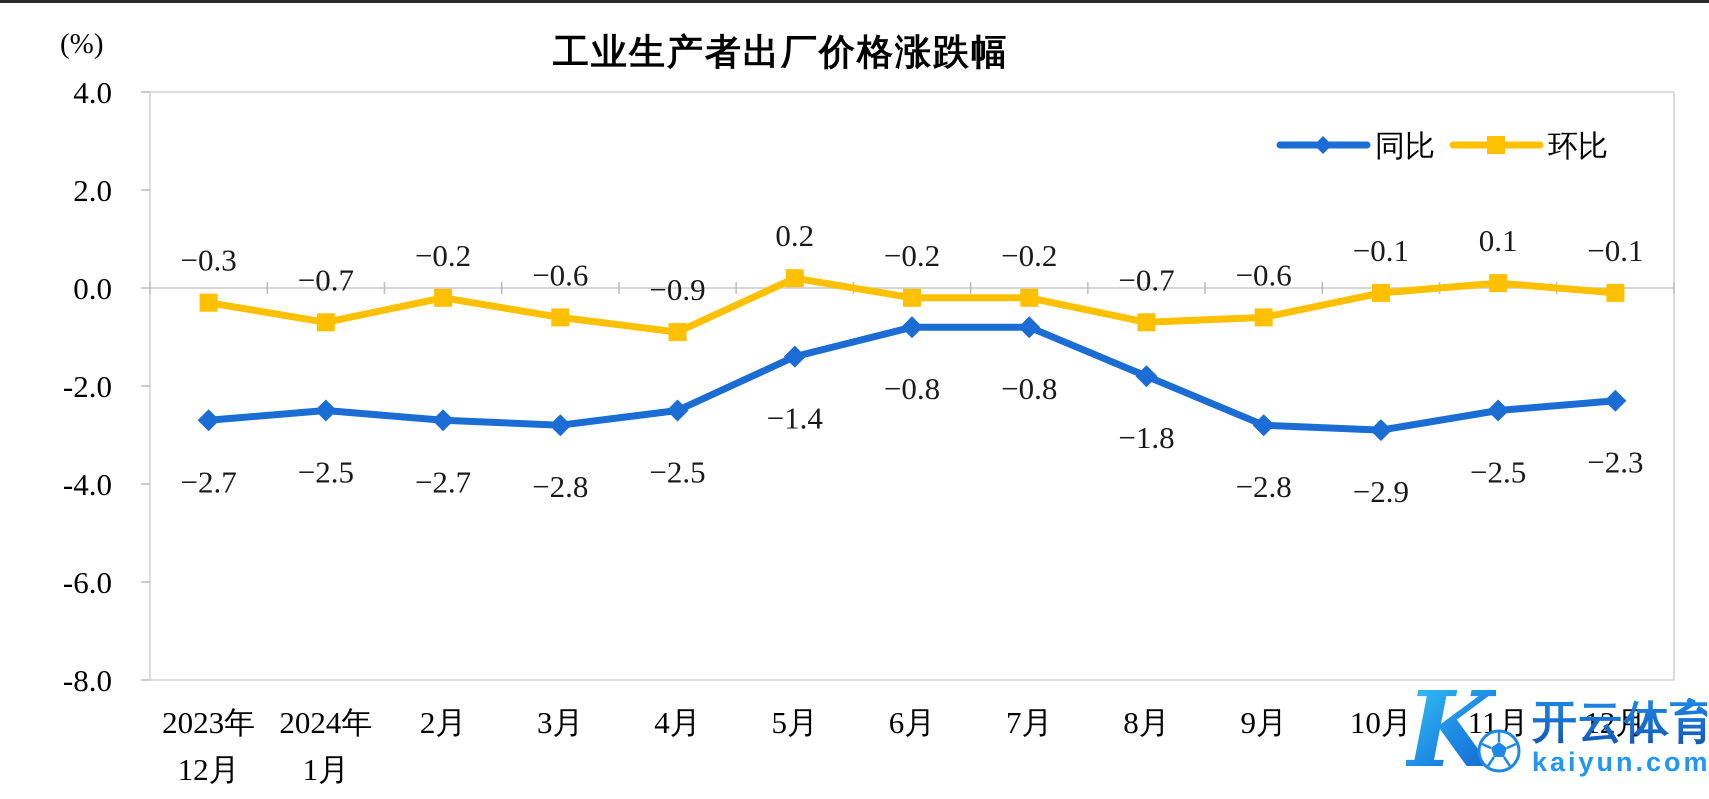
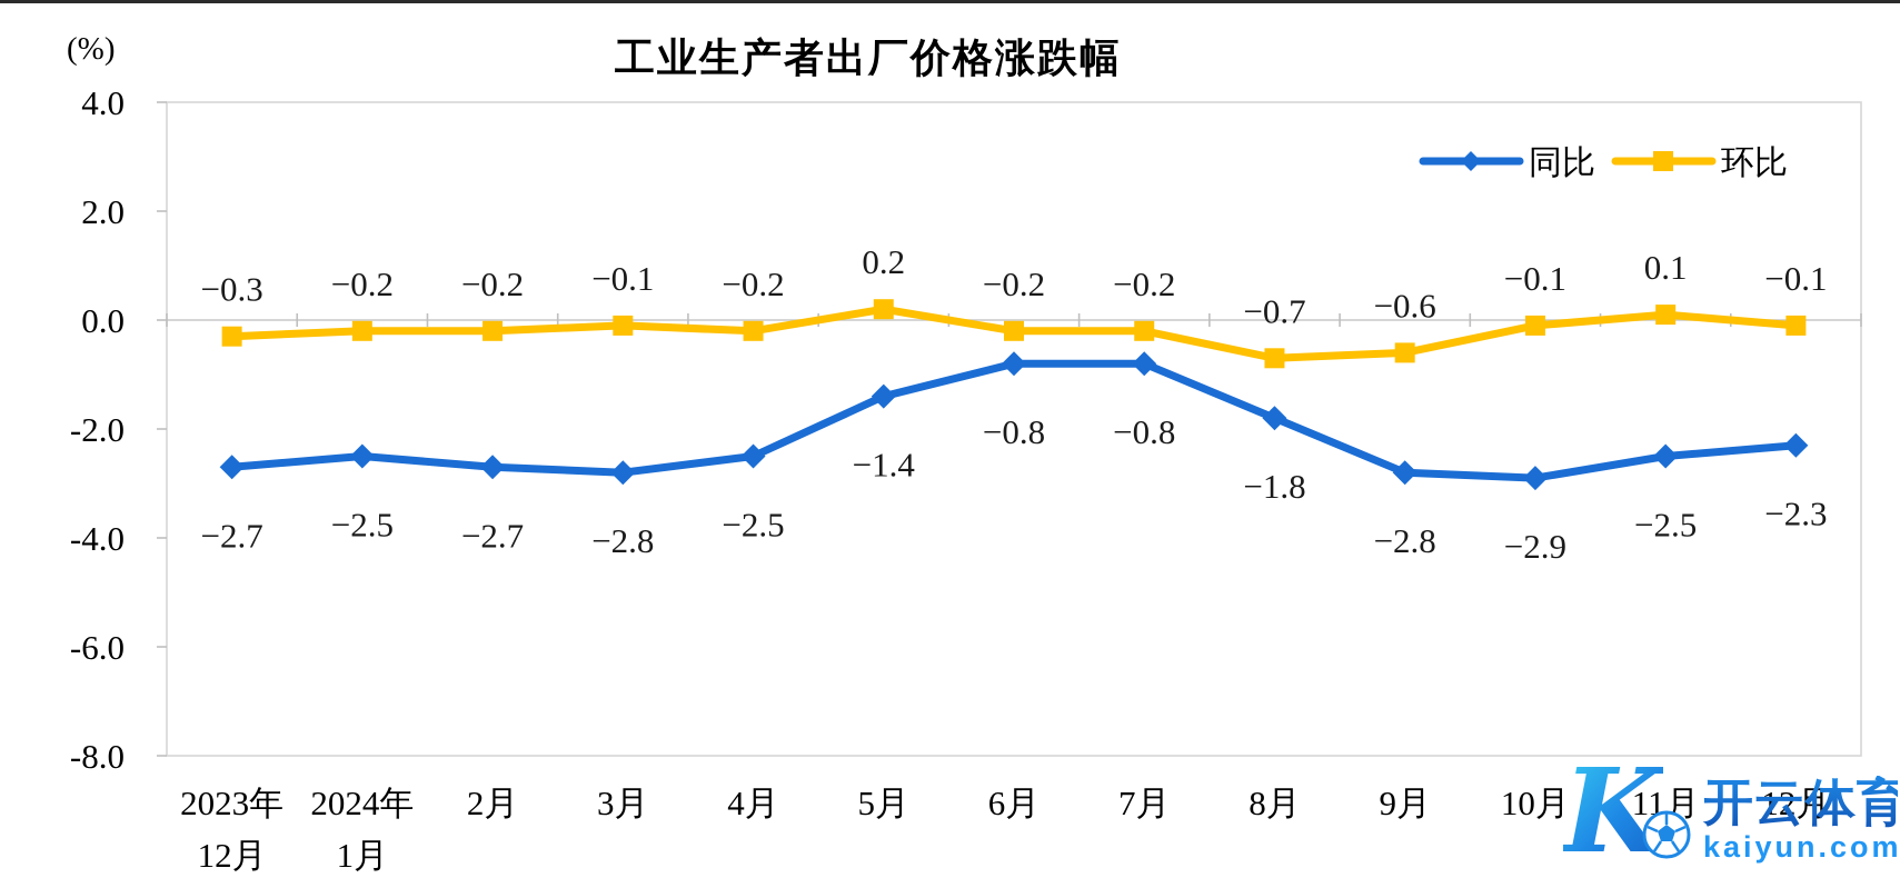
环比/2024年1月: −0.7 -> −0.2
环比/3月: −0.6 -> −0.1
环比/4月: −0.9 -> −0.2
